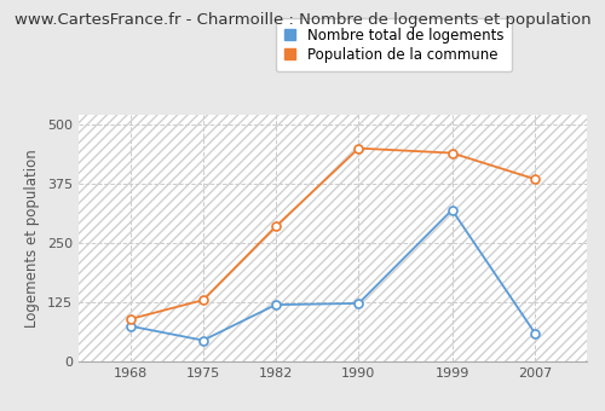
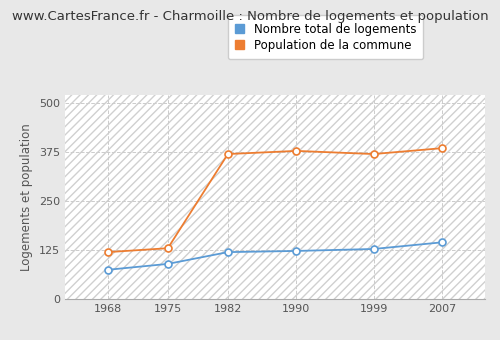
Population de la commune/1968: 90 -> 120
Nombre total de logements/1975: 45 -> 90
Population de la commune/1982: 285 -> 370
Population de la commune/1990: 450 -> 378
Nombre total de logements/1999: 320 -> 128
Population de la commune/1999: 440 -> 370
Nombre total de logements/2007: 60 -> 145
